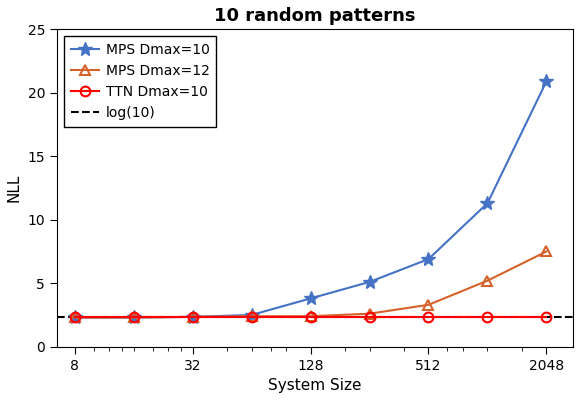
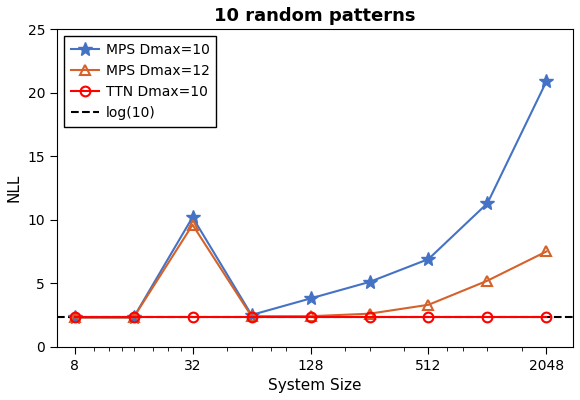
MPS Dmax=10/32: 2.4 -> 10.2
MPS Dmax=12/32: 2.4 -> 9.6
